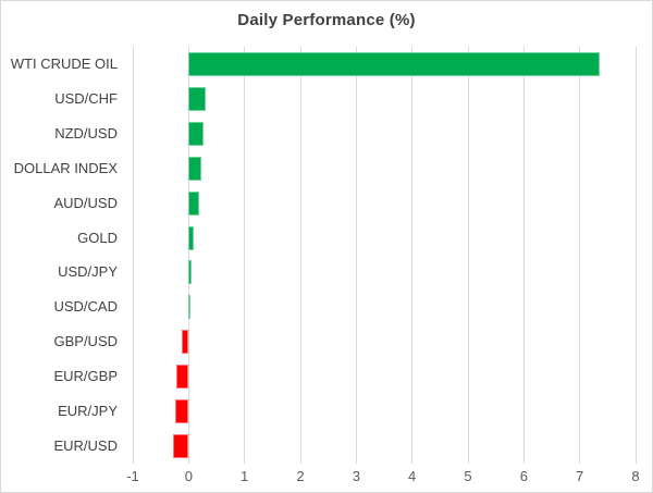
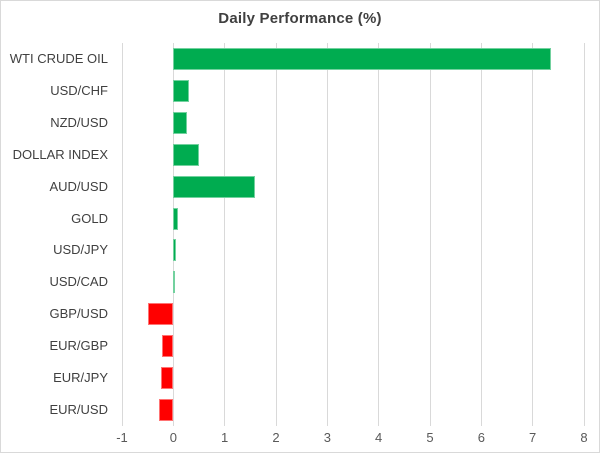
DOLLAR INDEX: 0.2 -> 0.5
AUD/USD: 0.2 -> 1.6
GBP/USD: -0.1 -> -0.5
